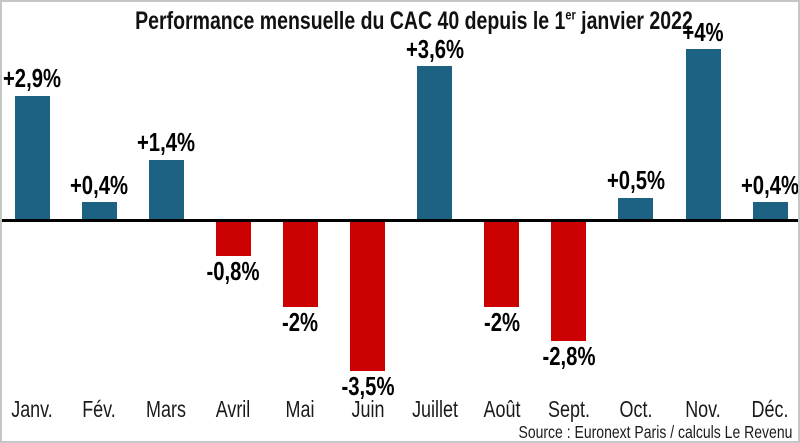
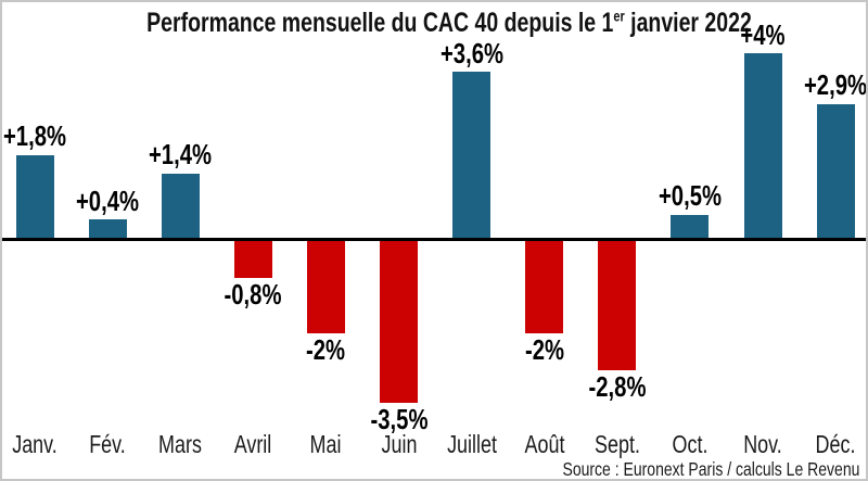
Janv.: +2,9% -> +1,8%
Déc.: +0,4% -> +2,9%
